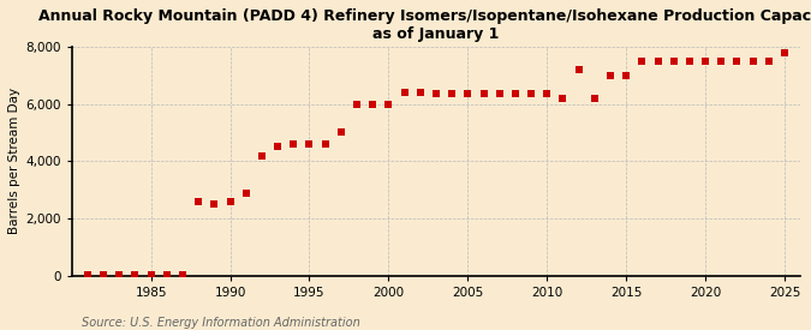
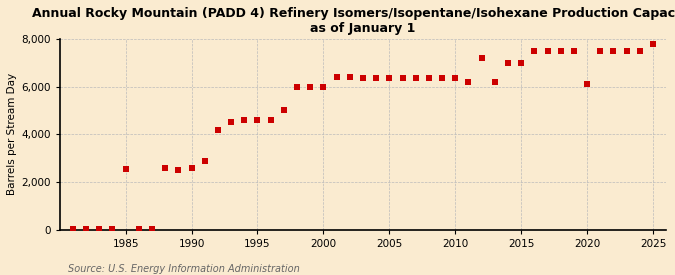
1985: 50 -> 2,550
2020: 7,500 -> 6,100
